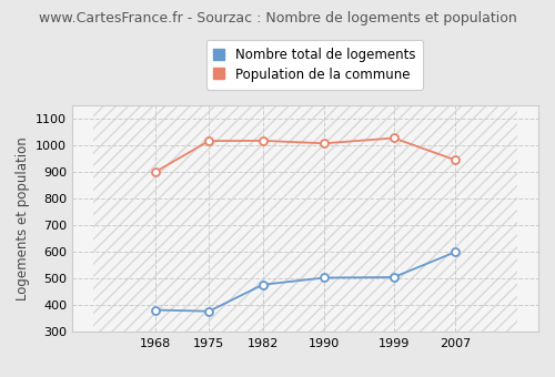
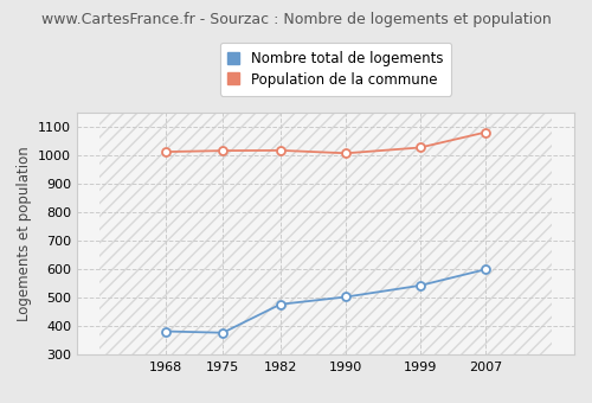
Population de la commune/1968: 900 -> 1013
Nombre total de logements/1999: 505 -> 543
Population de la commune/2007: 945 -> 1082
